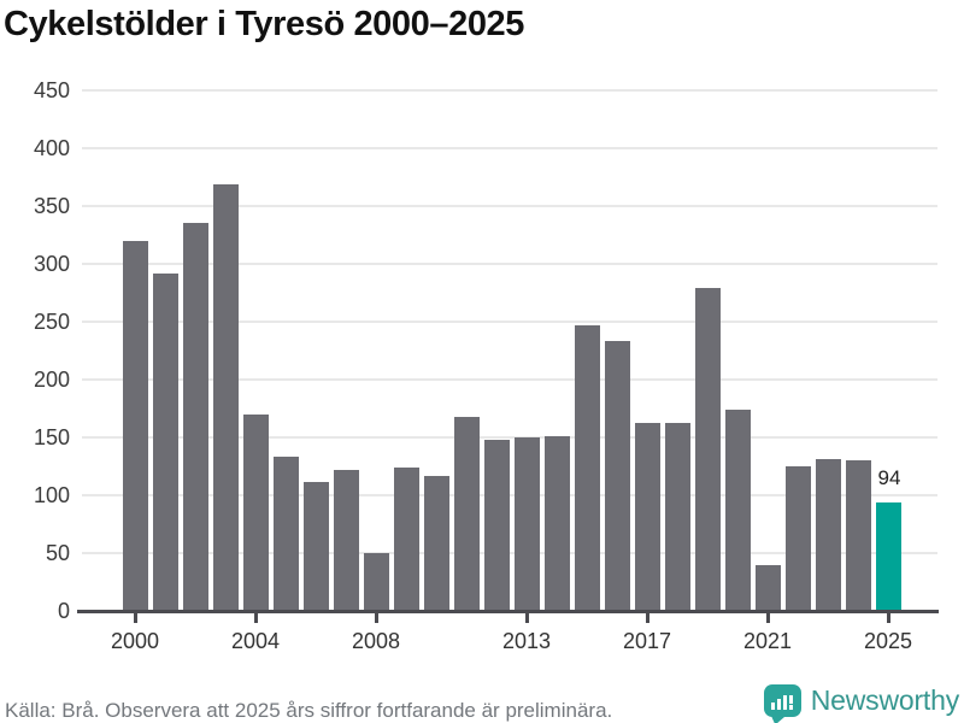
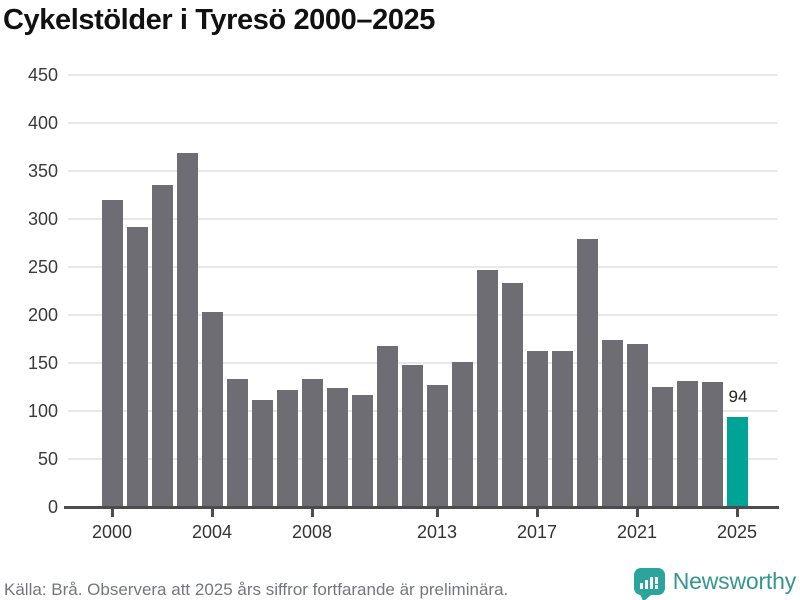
2004: 170 -> 200
2008: 50 -> 130
2013: 150 -> 130
2021: 40 -> 170
